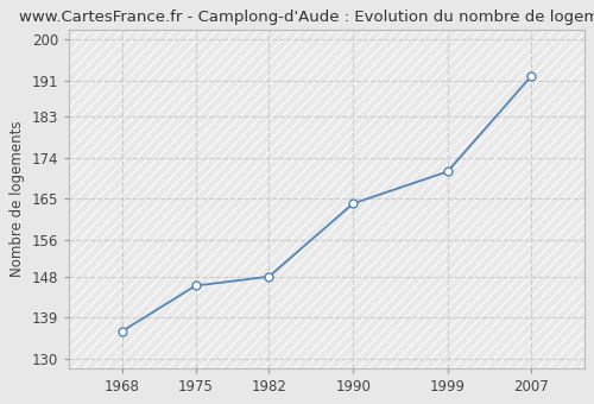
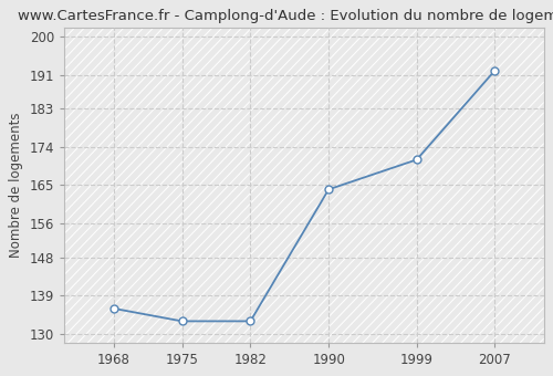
1975: 146 -> 133
1982: 148 -> 133
